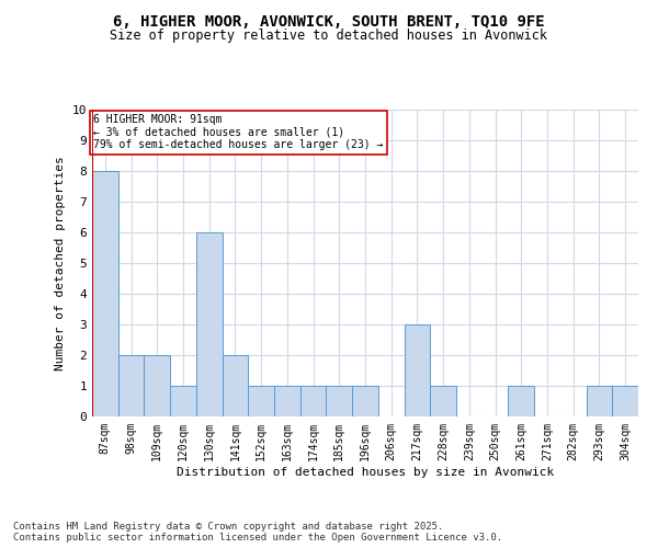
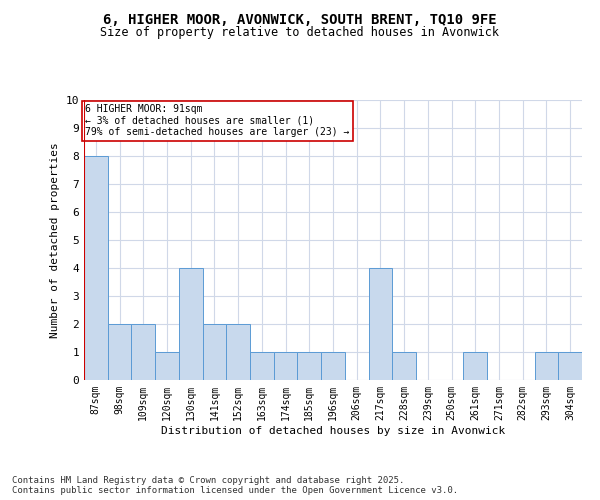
130sqm: 6 -> 4
152sqm: 1 -> 2
217sqm: 3 -> 4
